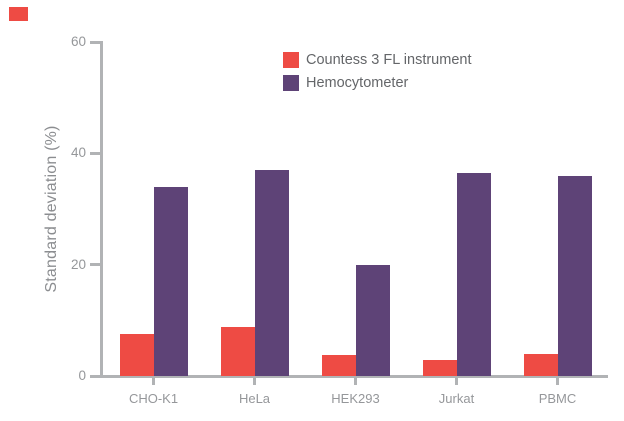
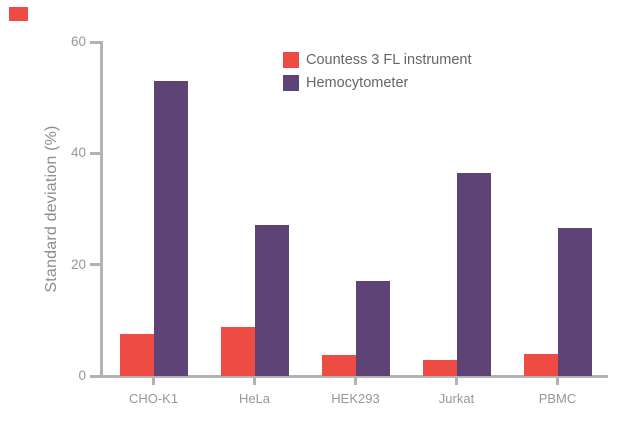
Hemocytometer/CHO-K1: 34 -> 53
Hemocytometer/HeLa: 37 -> 27
Hemocytometer/HEK293: 20 -> 17
Hemocytometer/PBMC: 36 -> 26
